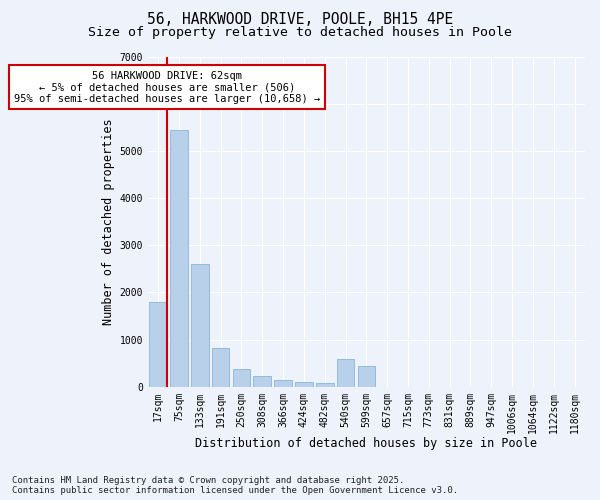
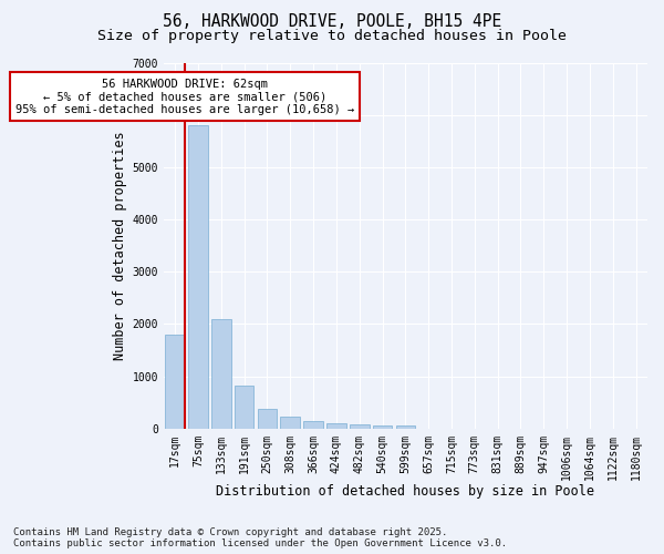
75sqm: 5450 -> 5800
133sqm: 2600 -> 2100
540sqm: 600 -> 60
599sqm: 450 -> 50
